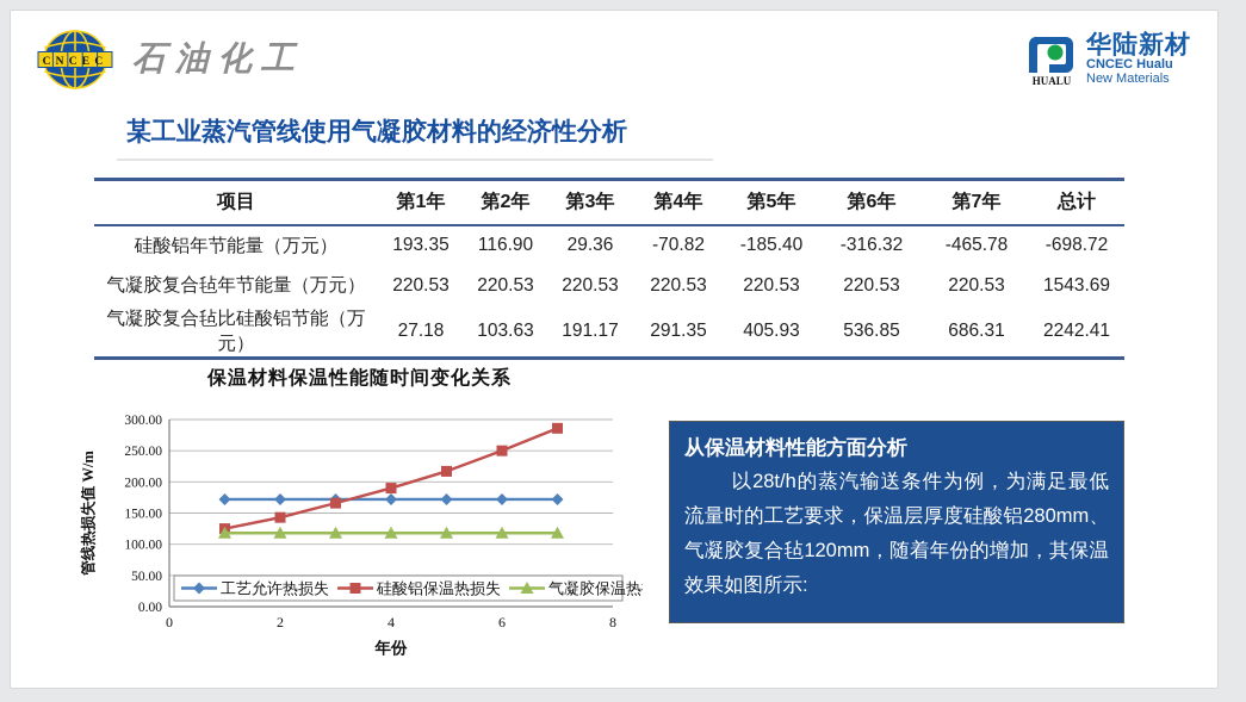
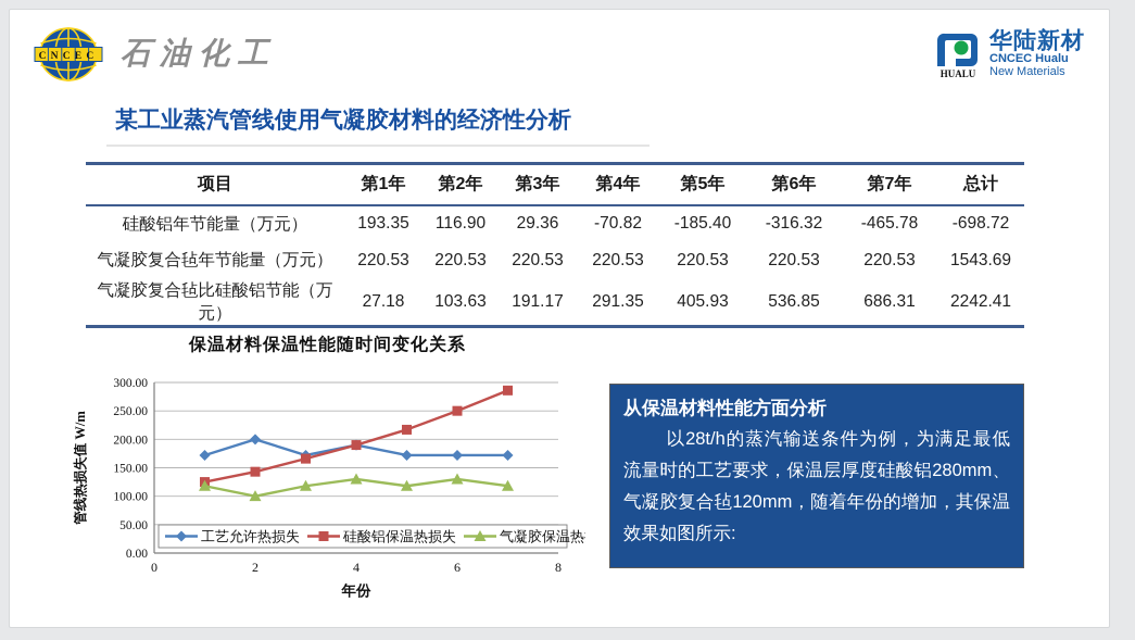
工艺允许热损失/2: 170 -> 200
气凝胶保温热损失/2: 120 -> 100
工艺允许热损失/4: 170 -> 190
气凝胶保温热损失/4: 120 -> 130
气凝胶保温热损失/6: 120 -> 130
